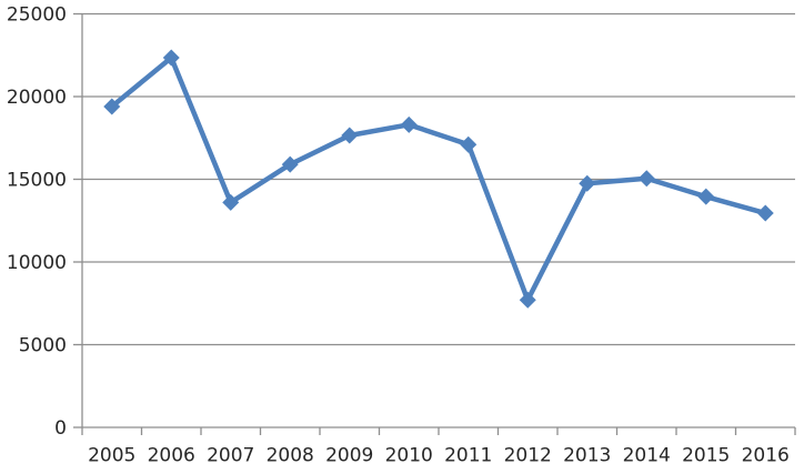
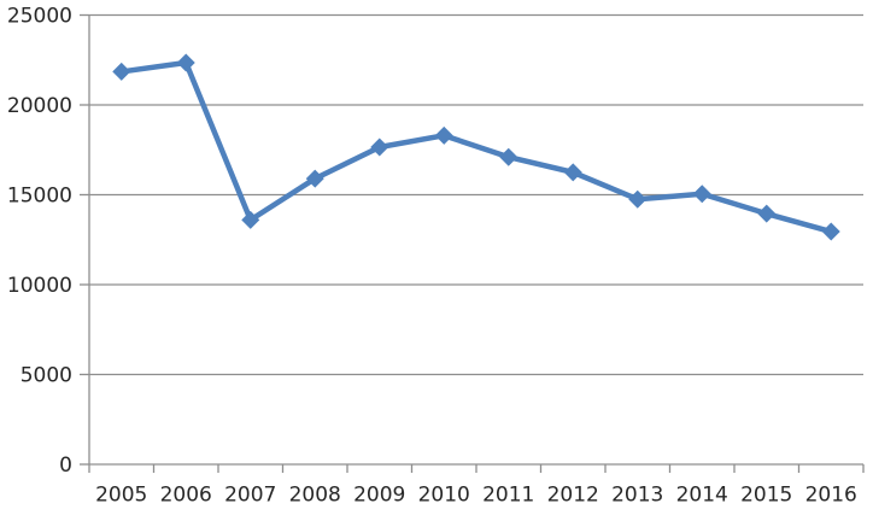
2005: 19400 -> 21800
2012: 7700 -> 16200
